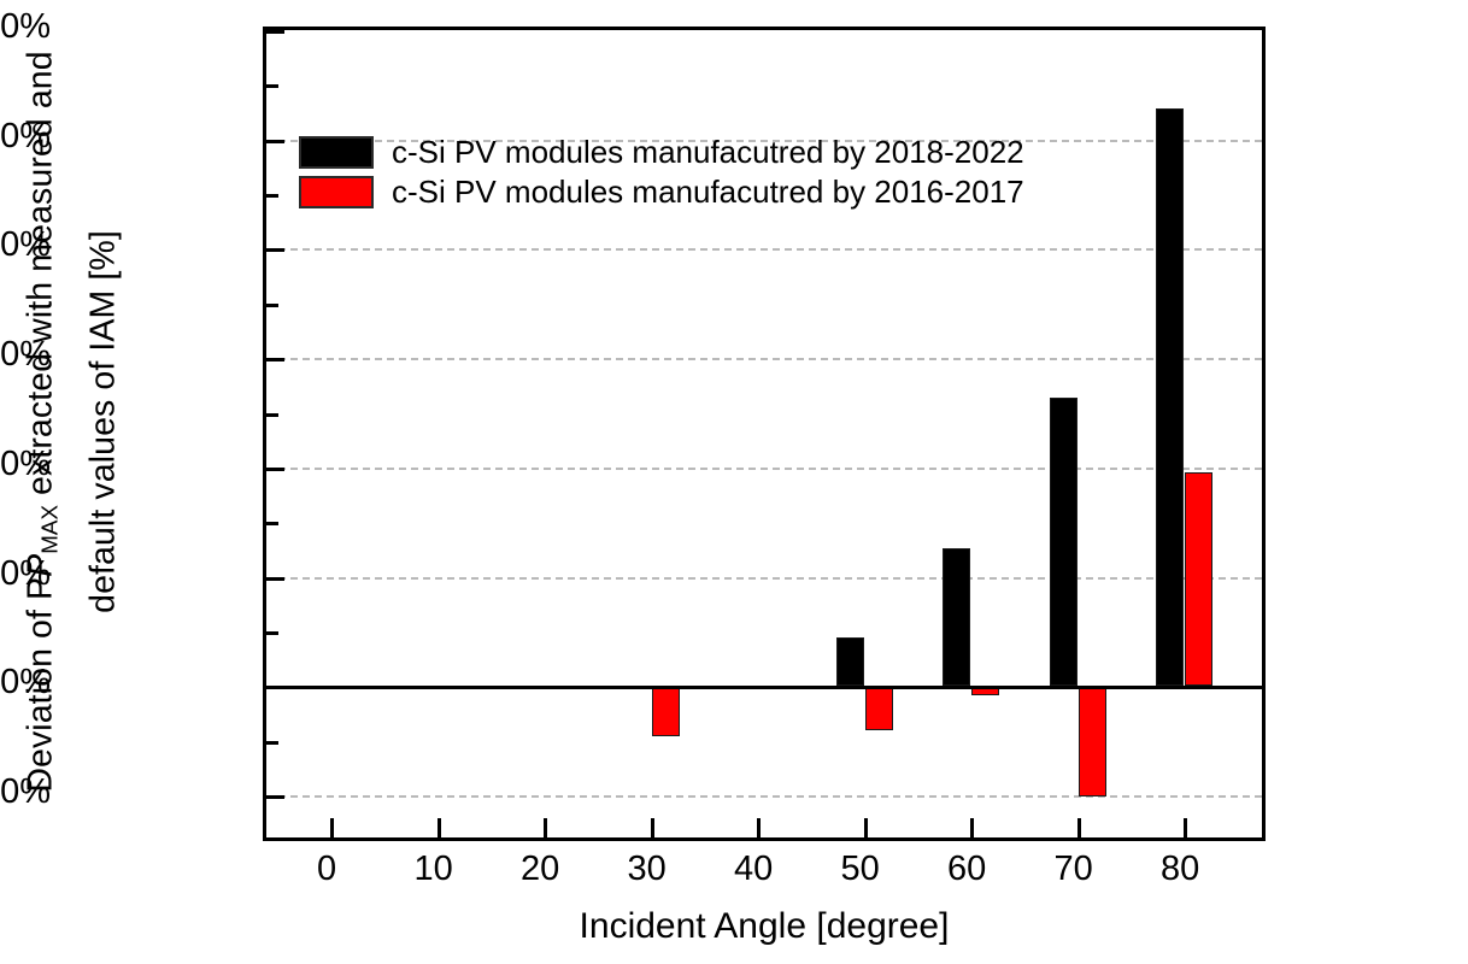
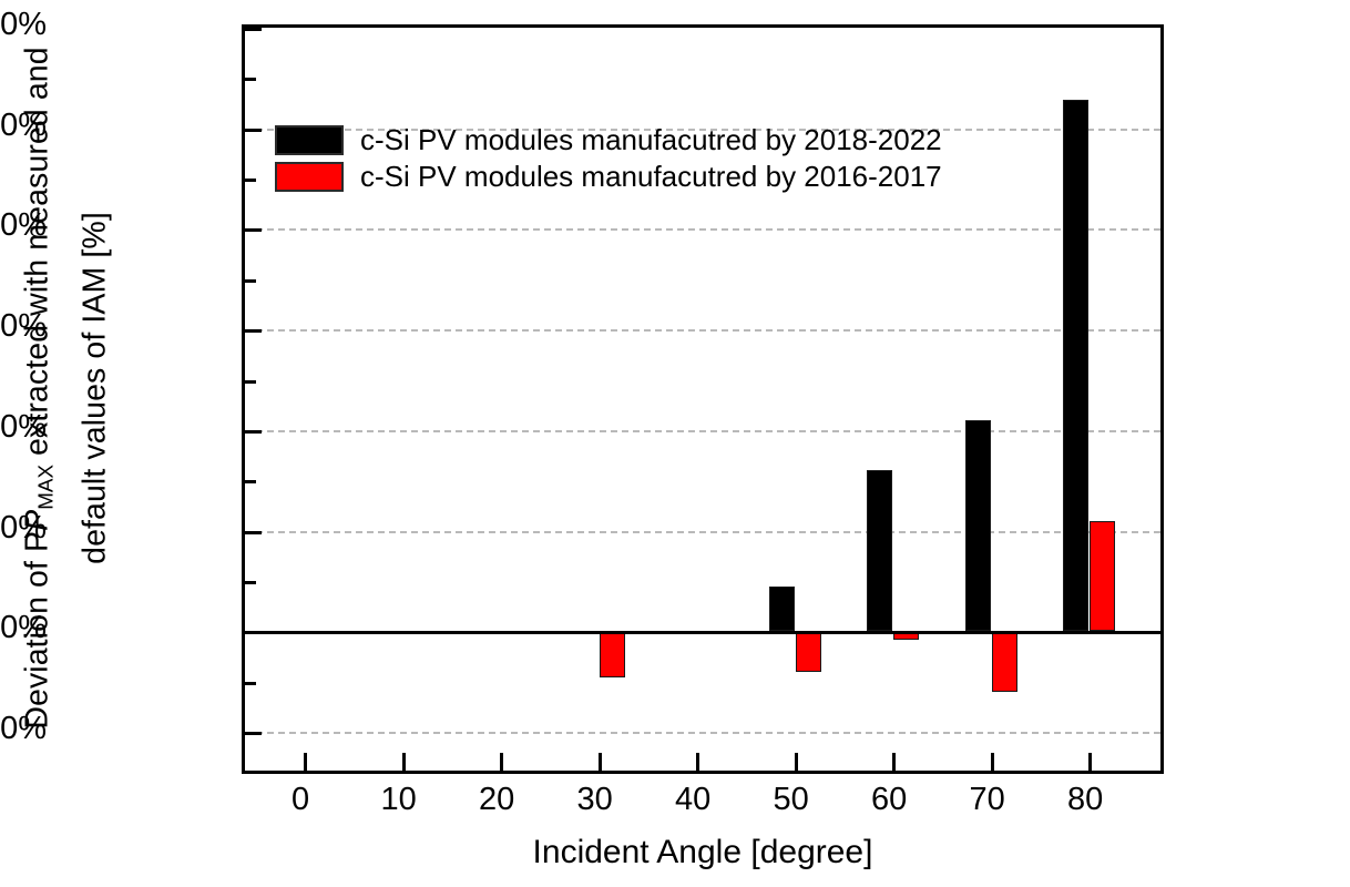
c-Si PV modules manufacutred by 2018-2022/60: 1.3% -> 1.6%
c-Si PV modules manufacutred by 2018-2022/70: 2.6% -> 2.1%
c-Si PV modules manufacutred by 2016-2017/70: -1.0% -> -0.6%
c-Si PV modules manufacutred by 2016-2017/80: 1.9% -> 1.1%
